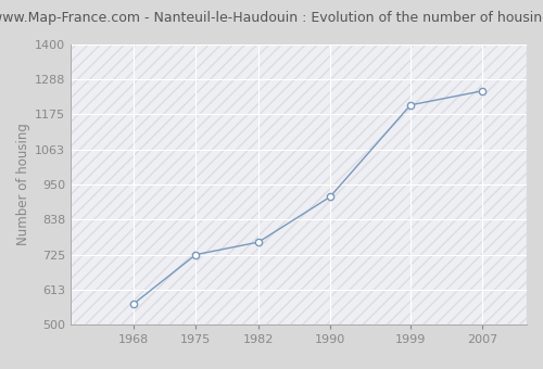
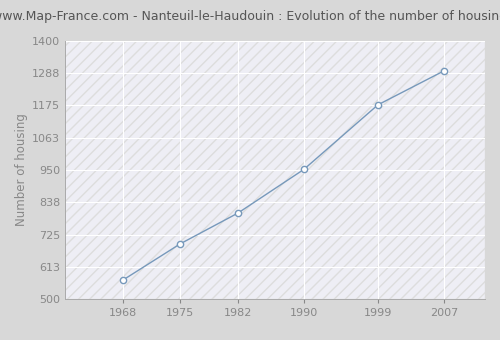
1975: 725 -> 693
1982: 765 -> 800
1990: 910 -> 952
1999: 1205 -> 1177
2007: 1250 -> 1295
